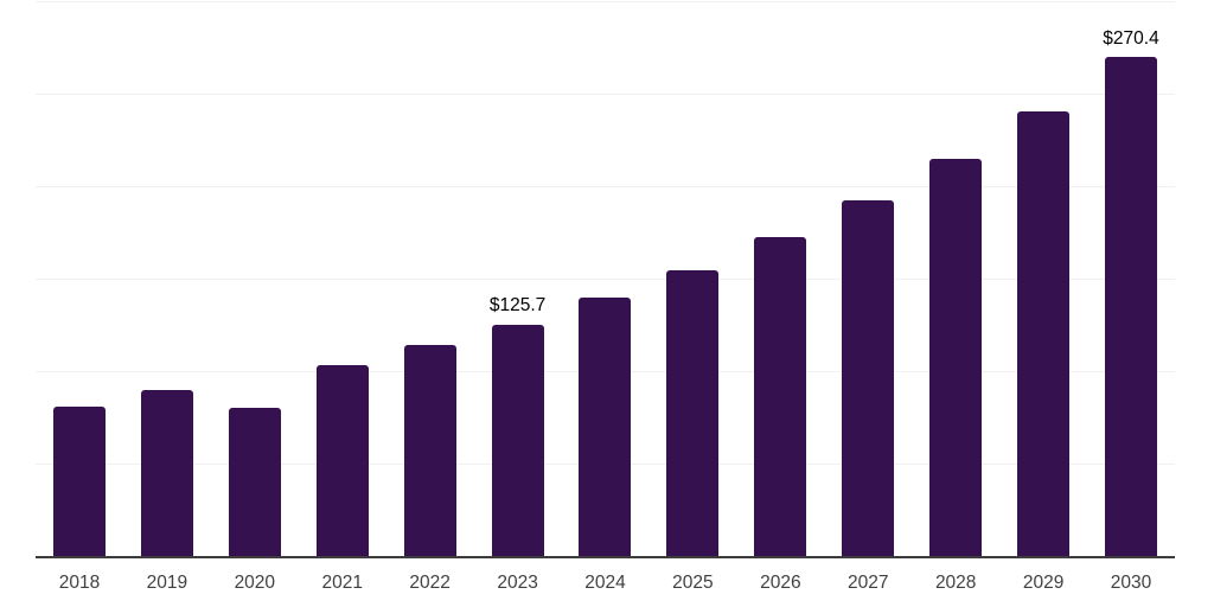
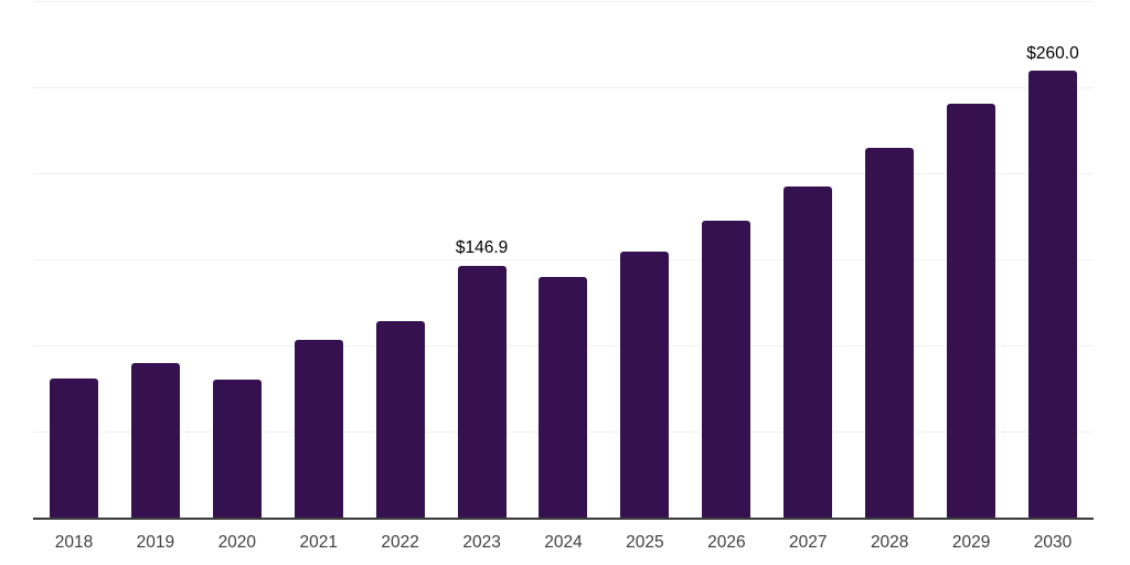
2023: $125.7 -> $146.9
2030: $270.4 -> $260.0
